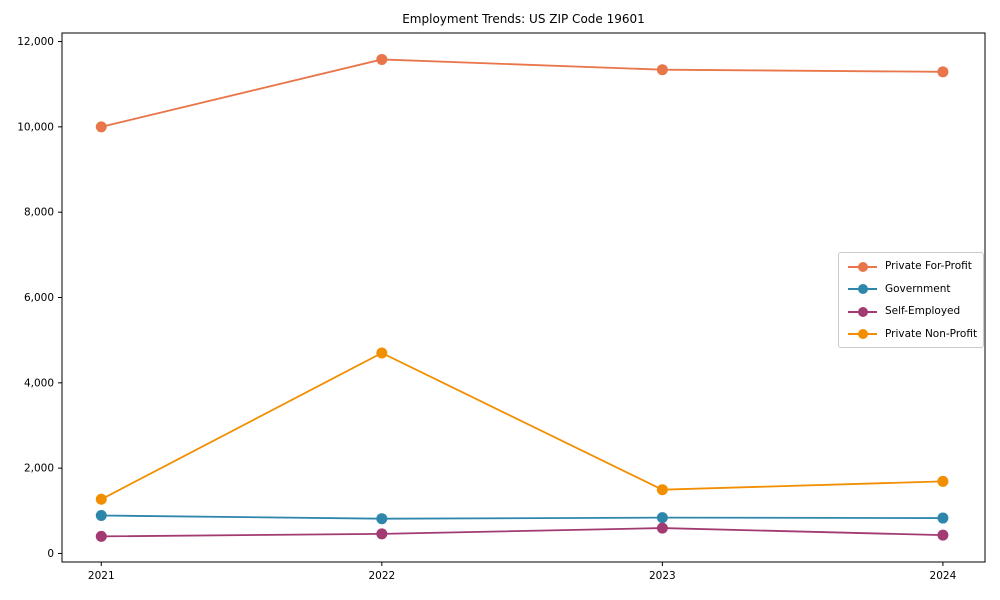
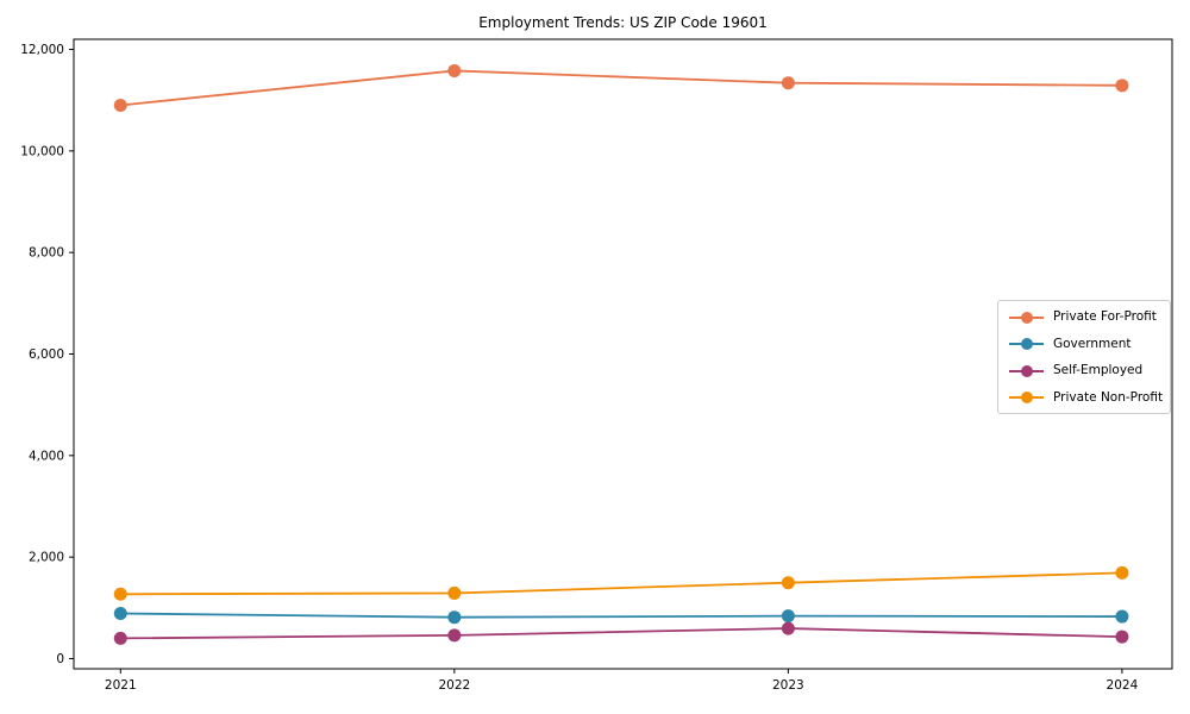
Private For-Profit/2021: 10000 -> 10900
Private Non-Profit/2022: 4700 -> 1300
